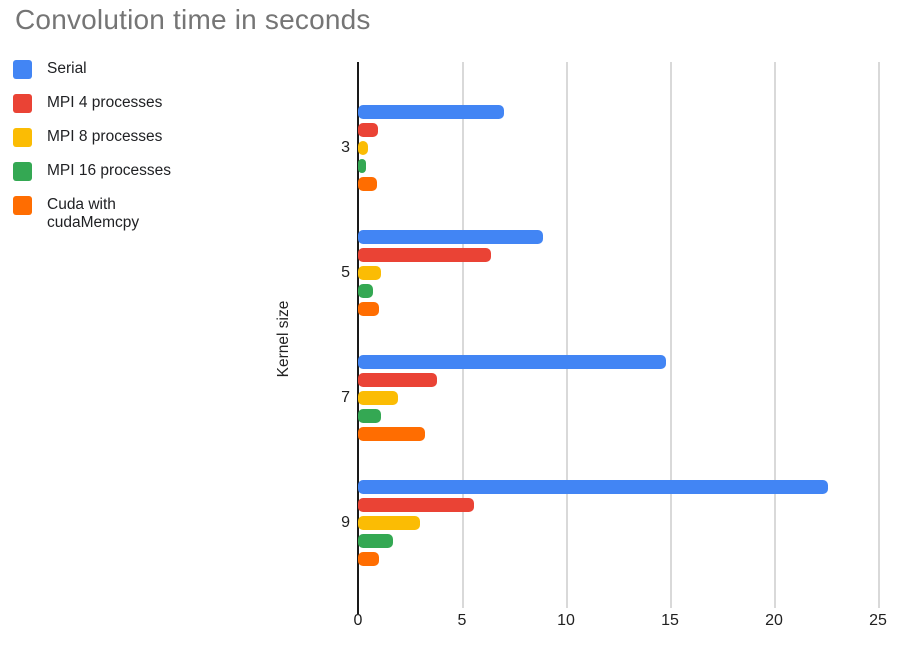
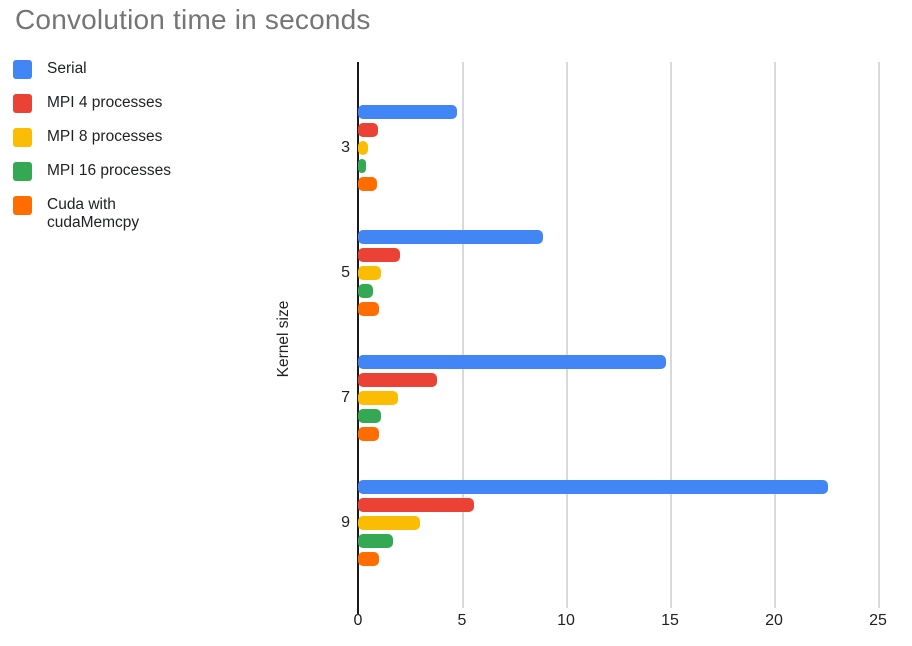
Serial/3: 7.0 -> 4.8
MPI 4 processes/5: 6.4 -> 2.0
Cuda with cudaMemcpy/7: 3.2 -> 1.0
